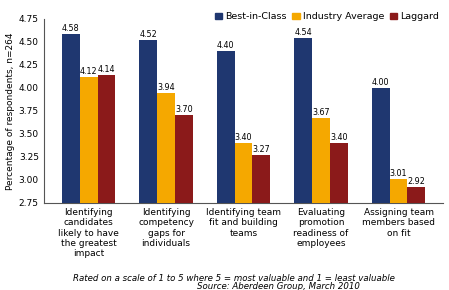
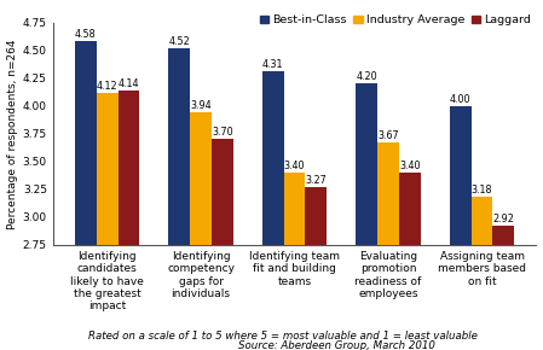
Best-in-Class/Identifying team fit and building teams: 4.40 -> 4.31
Best-in-Class/Evaluating promotion readiness of employees: 4.54 -> 4.20
Industry Average/Assigning team members based on fit: 3.01 -> 3.18
